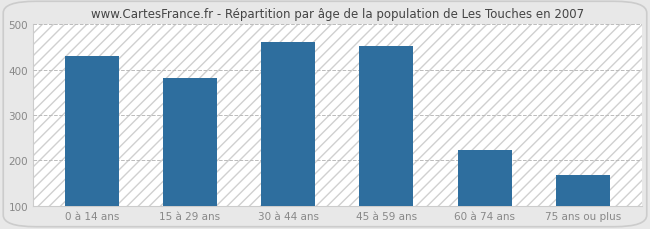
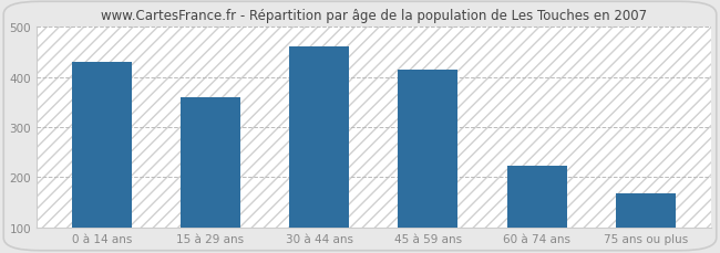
15 à 29 ans: 382 -> 360
45 à 59 ans: 453 -> 415
